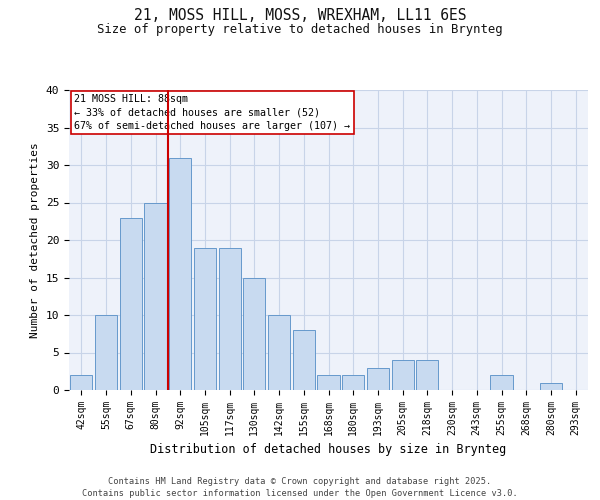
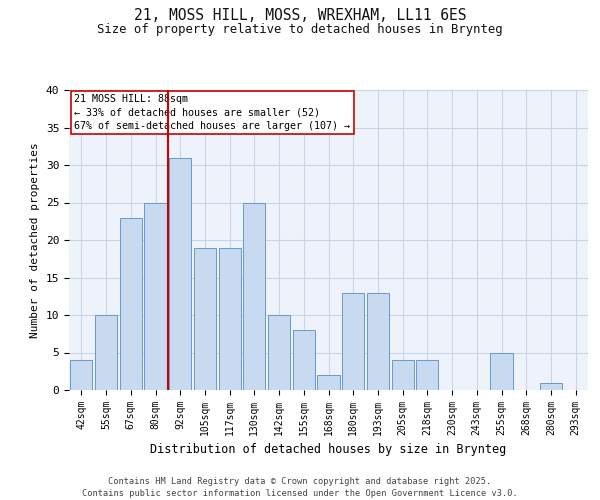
42sqm: 2 -> 4
130sqm: 15 -> 25
180sqm: 2 -> 13
193sqm: 3 -> 13
255sqm: 2 -> 5
